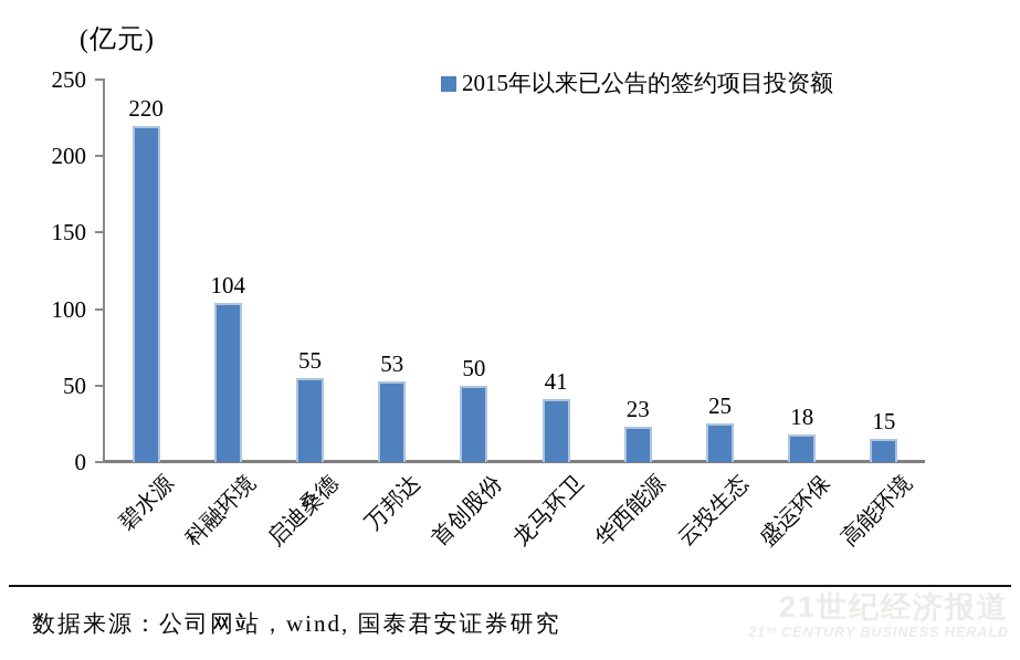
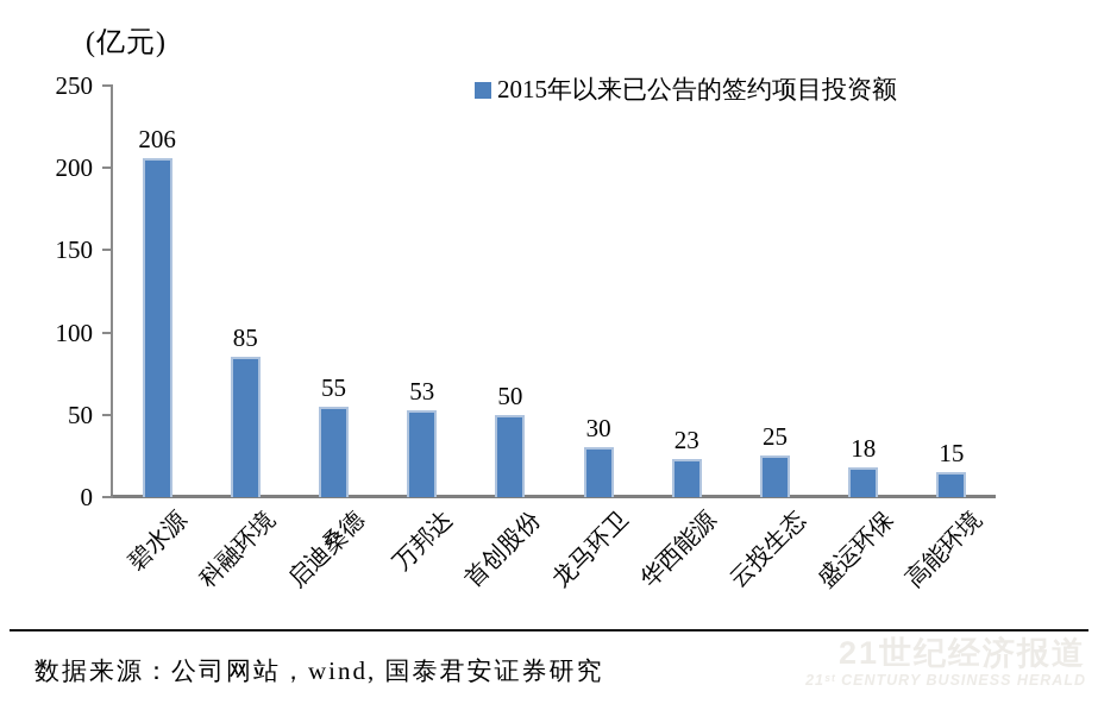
碧水源: 220 -> 206
科融环境: 104 -> 85
龙马环卫: 41 -> 30
